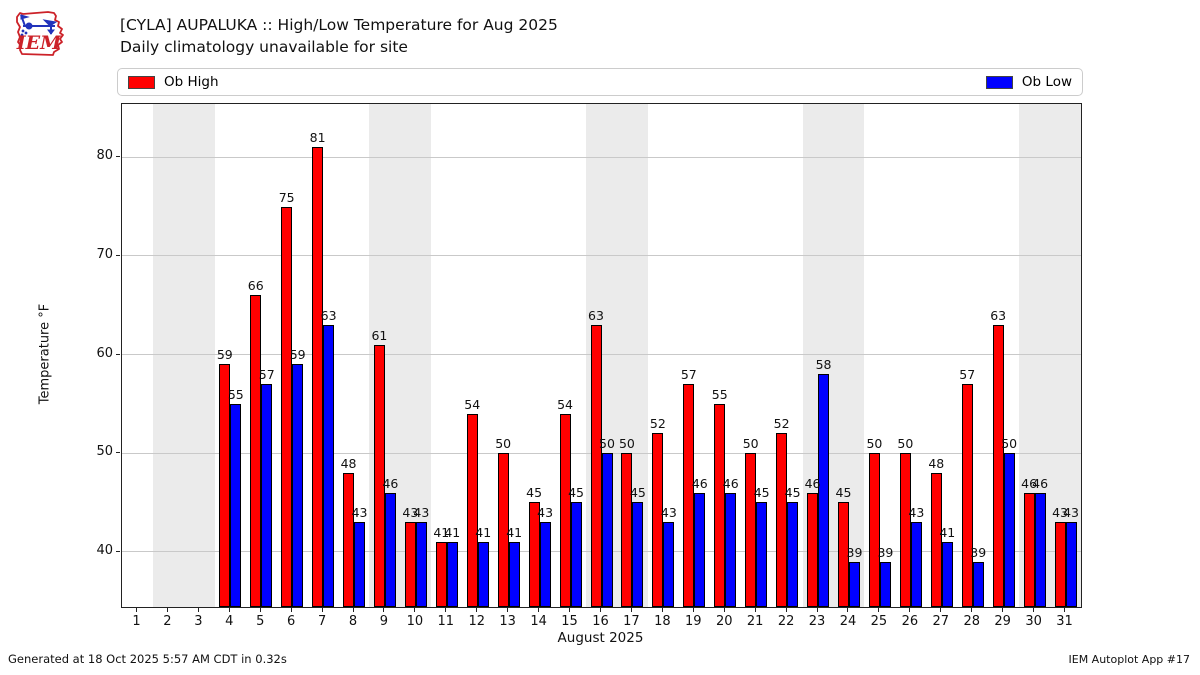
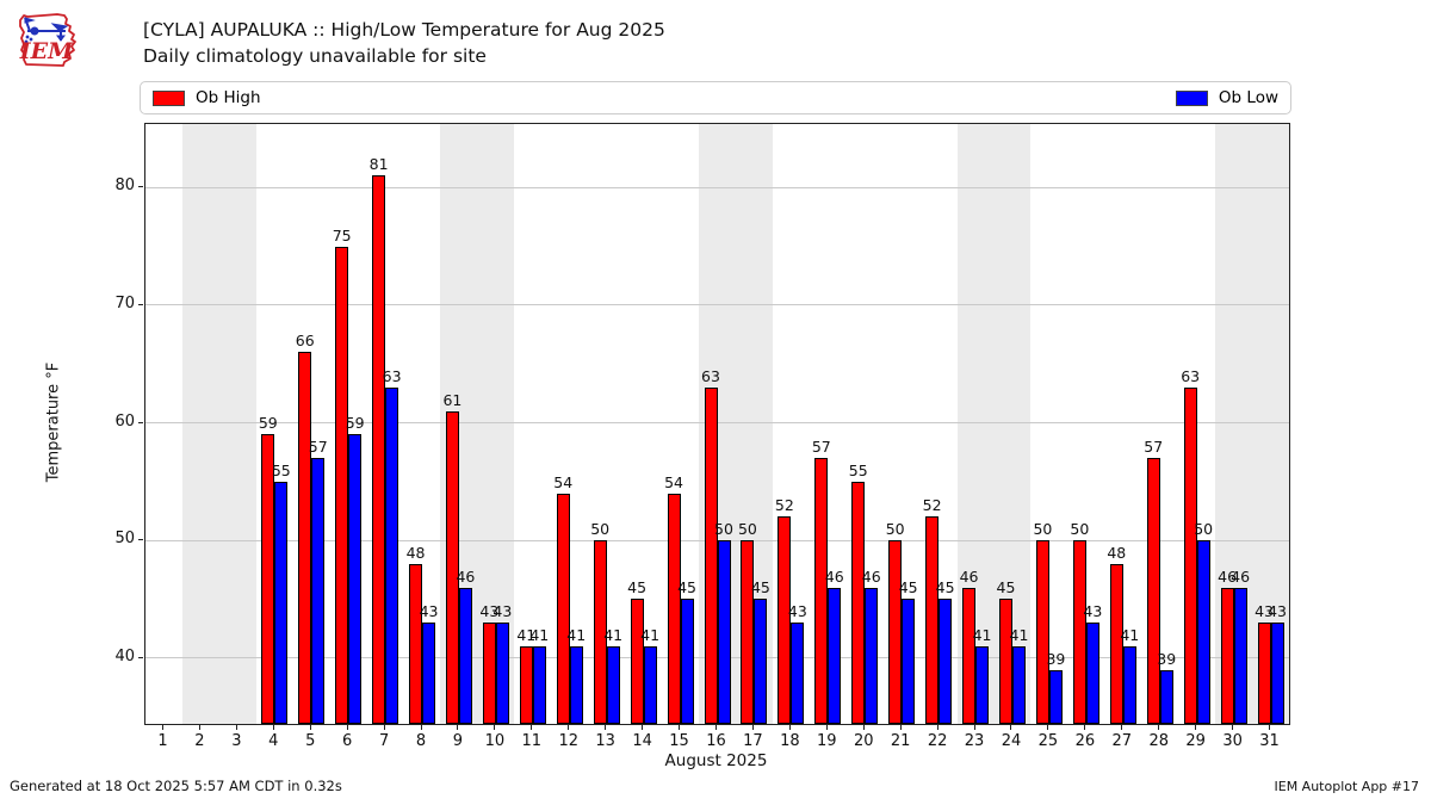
Ob Low/14: 43 -> 41
Ob Low/23: 58 -> 41
Ob Low/24: 39 -> 41
